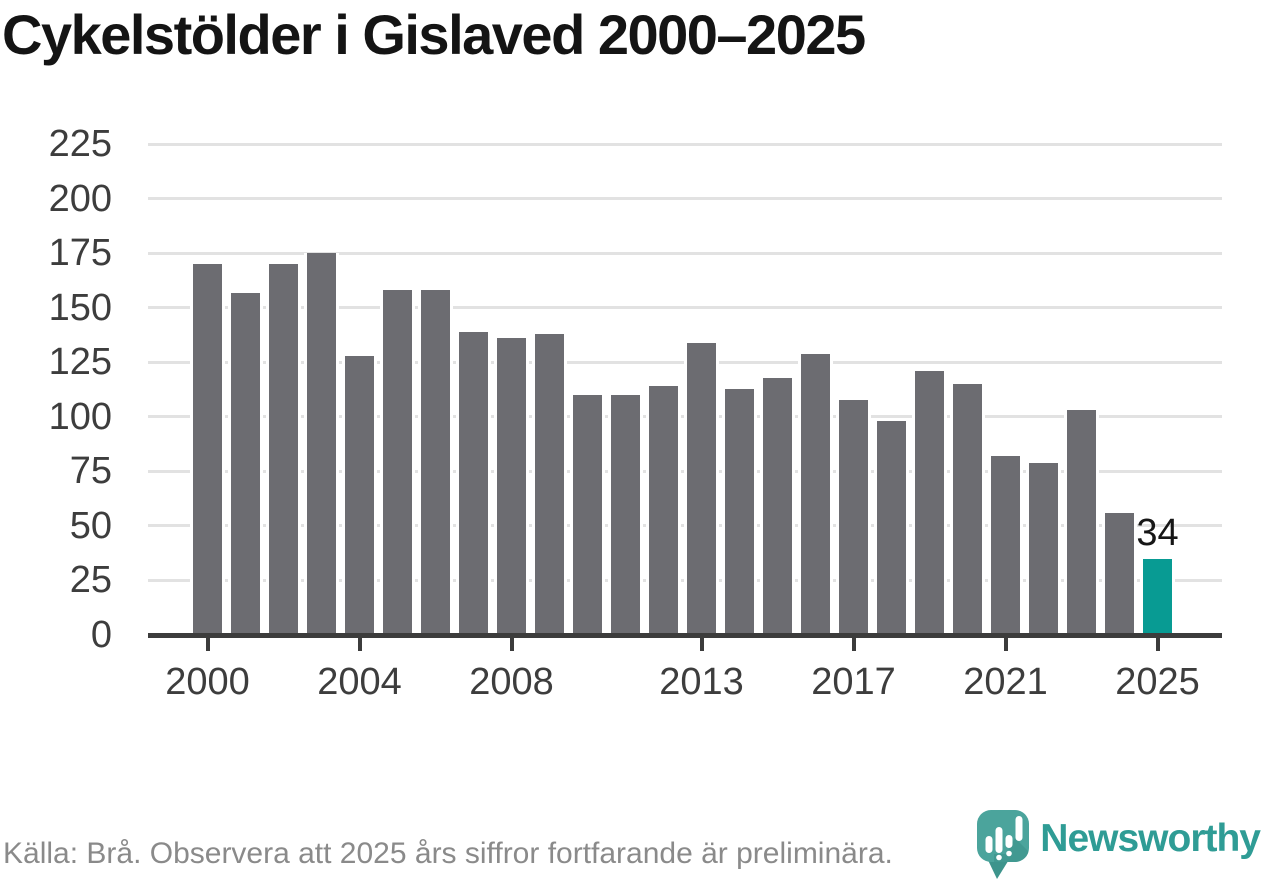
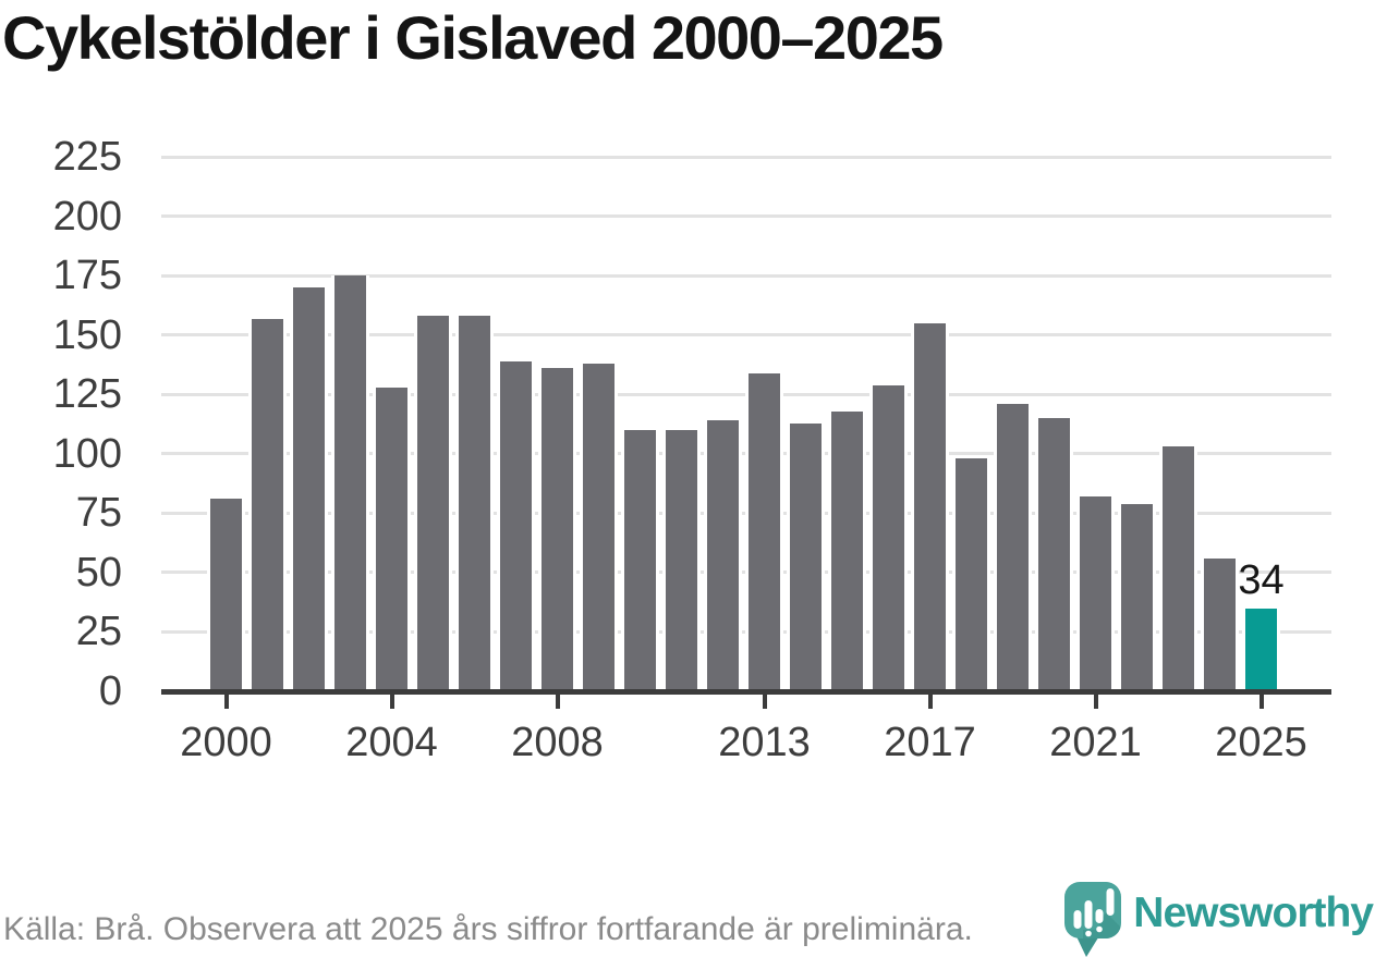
2000: 169 -> 80
2017: 107 -> 154
